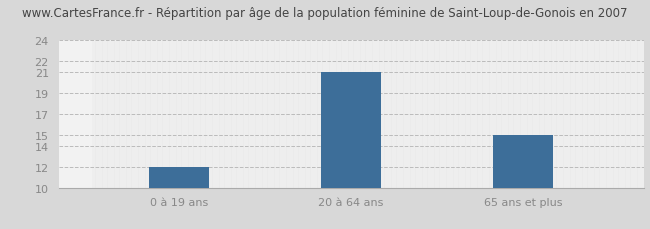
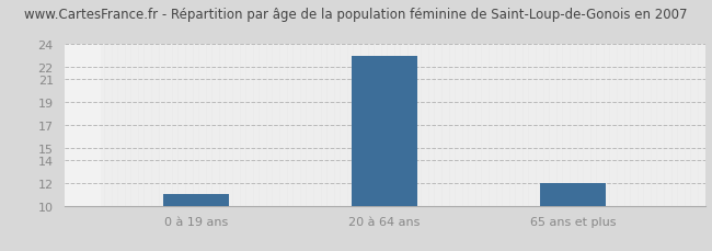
0 à 19 ans: 12 -> 11
20 à 64 ans: 21 -> 23
65 ans et plus: 15 -> 12
